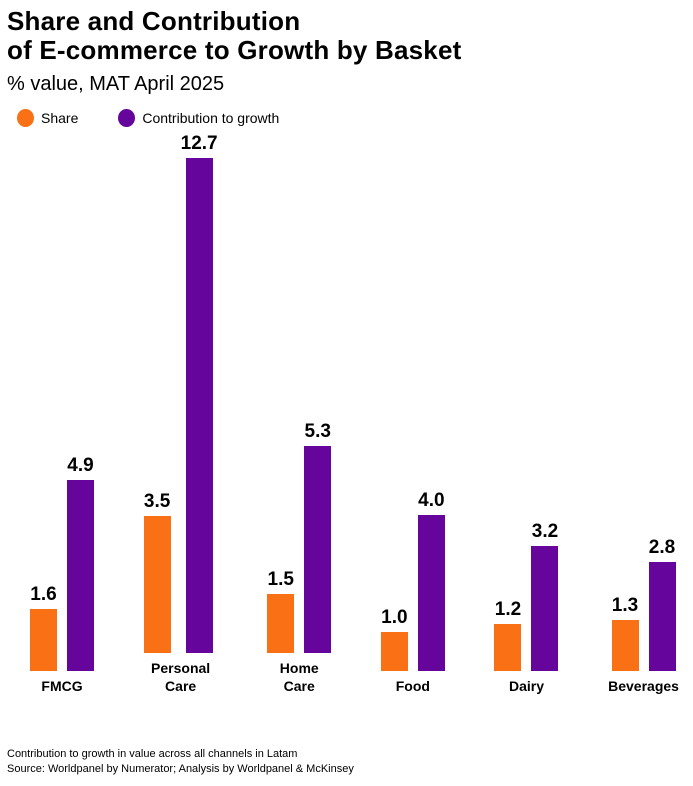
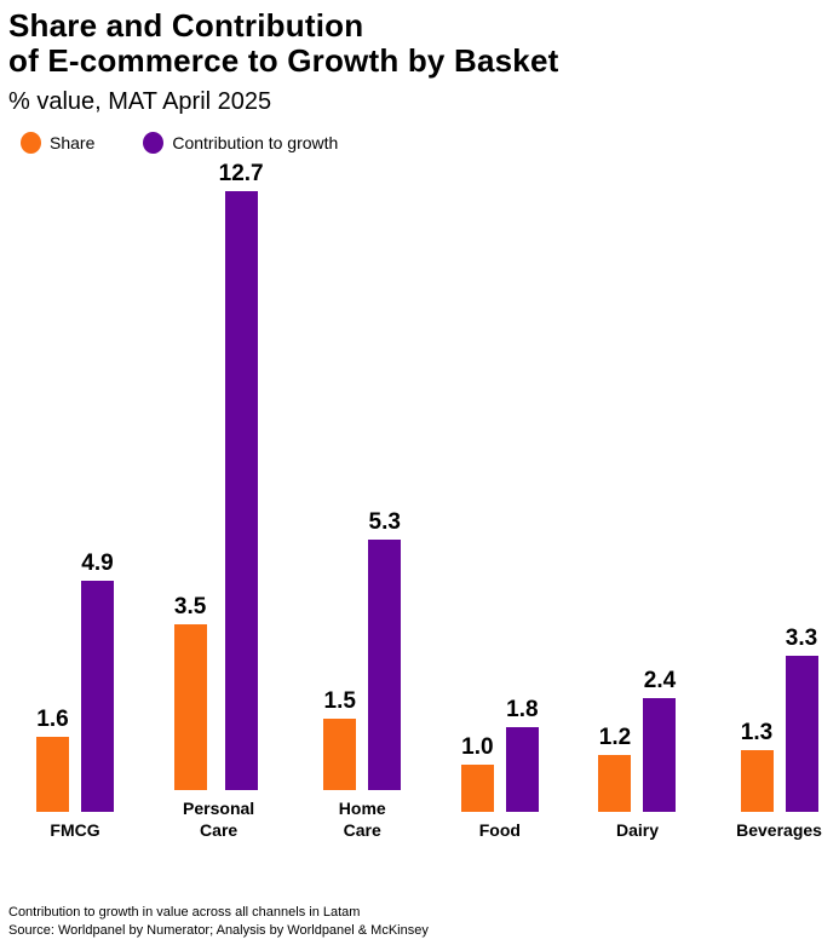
Contribution to growth/Food: 4.0 -> 1.8
Contribution to growth/Dairy: 3.2 -> 2.4
Contribution to growth/Beverages: 2.8 -> 3.3
